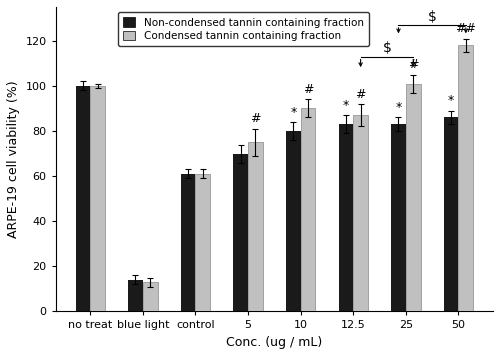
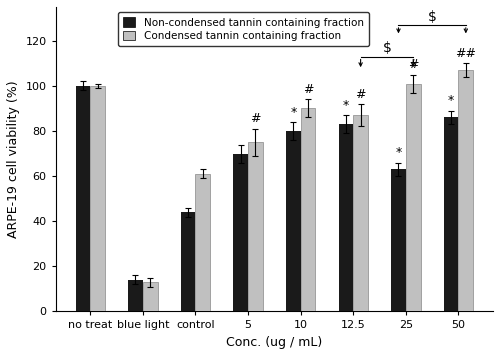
Non-condensed tannin containing fraction/control: 61 -> 44
Non-condensed tannin containing fraction/25: 83 -> 63
Condensed tannin containing fraction/50: 118 -> 107
